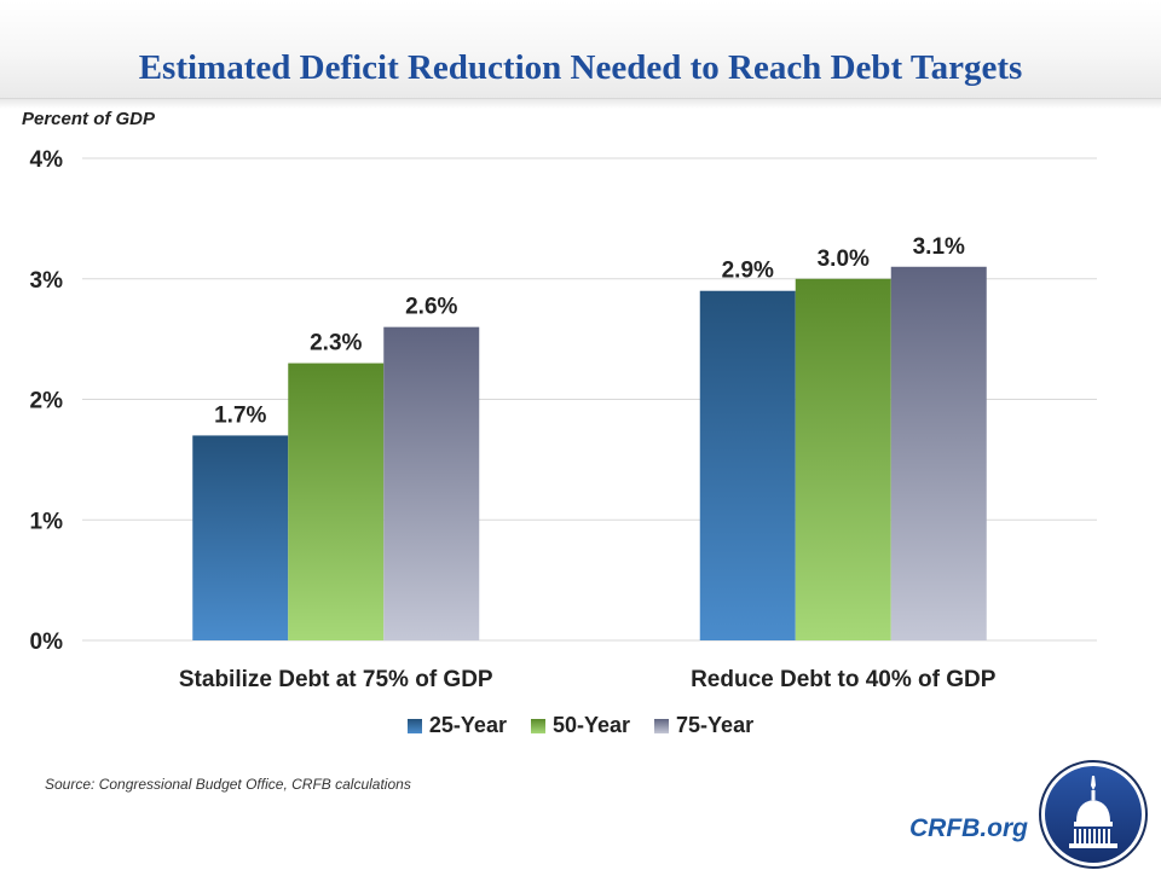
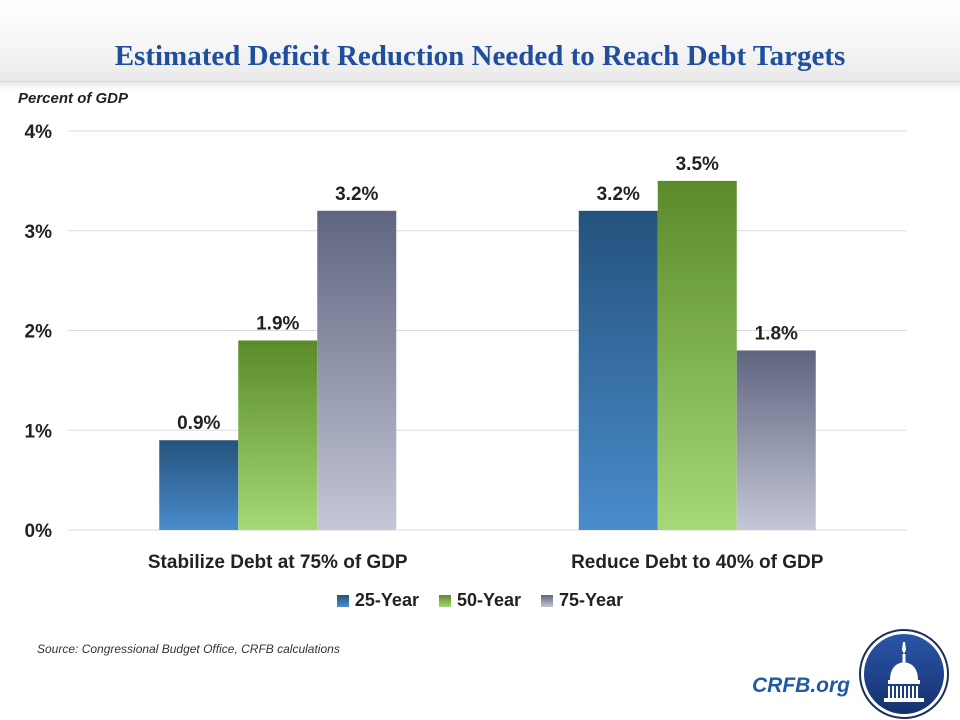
25-Year/Stabilize Debt at 75% of GDP: 1.7% -> 0.9%
50-Year/Stabilize Debt at 75% of GDP: 2.3% -> 1.9%
75-Year/Stabilize Debt at 75% of GDP: 2.6% -> 3.2%
25-Year/Reduce Debt to 40% of GDP: 2.9% -> 3.2%
50-Year/Reduce Debt to 40% of GDP: 3.0% -> 3.5%
75-Year/Reduce Debt to 40% of GDP: 3.1% -> 1.8%
